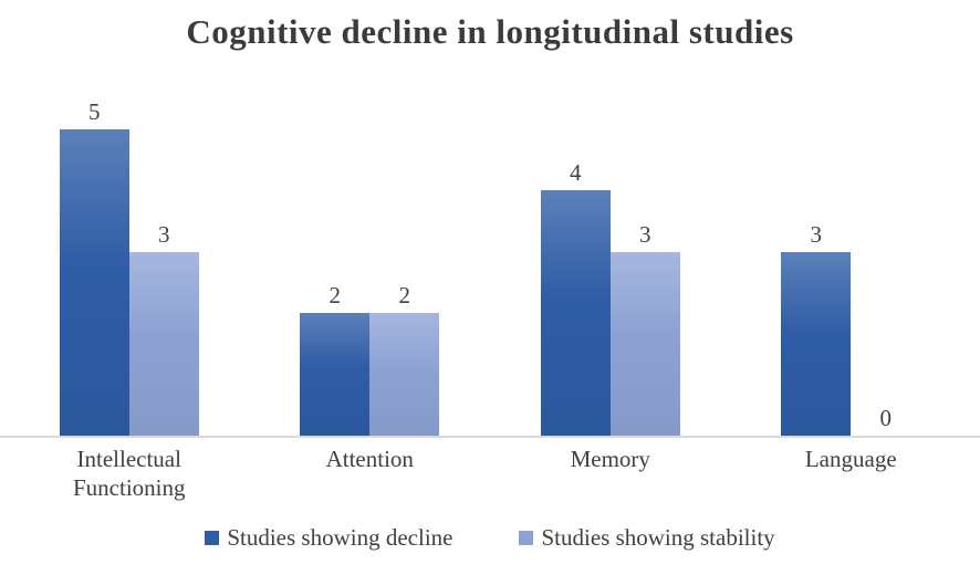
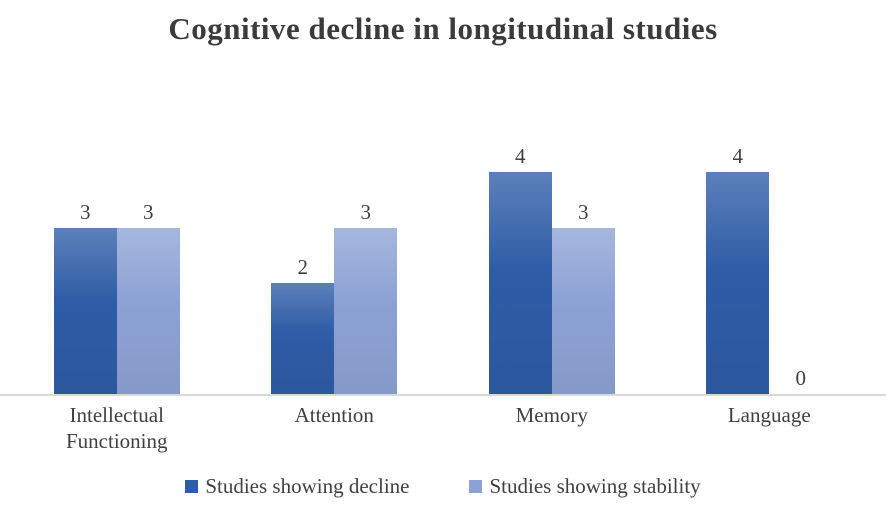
Studies showing decline/Intellectual Functioning: 5 -> 3
Studies showing stability/Attention: 2 -> 3
Studies showing decline/Language: 3 -> 4
